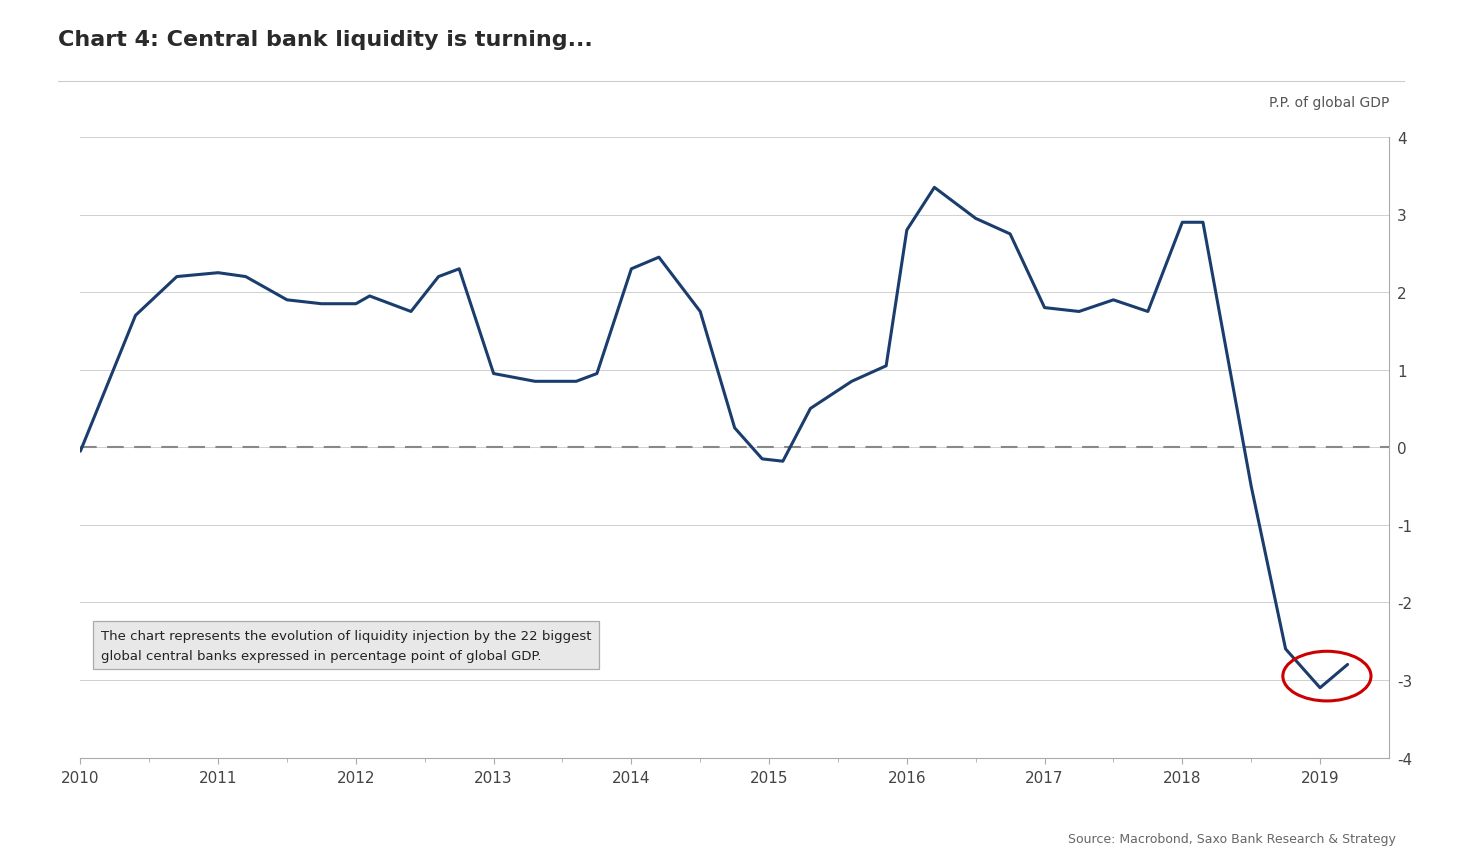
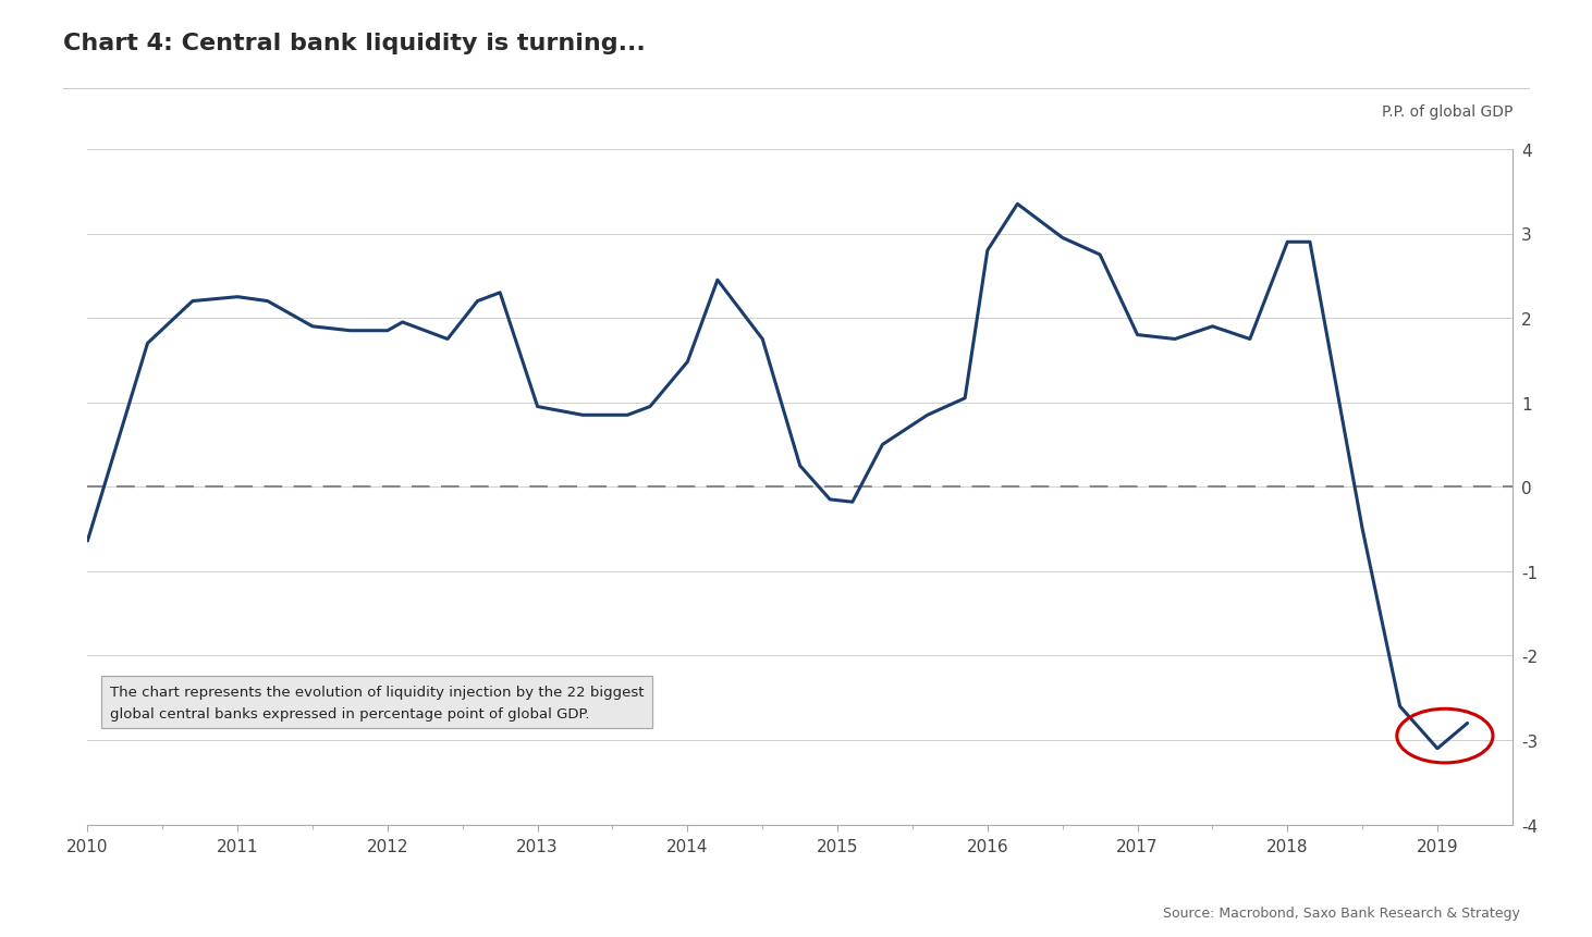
2010: -0.05 -> -0.64
2014: 2.30 -> 1.48
